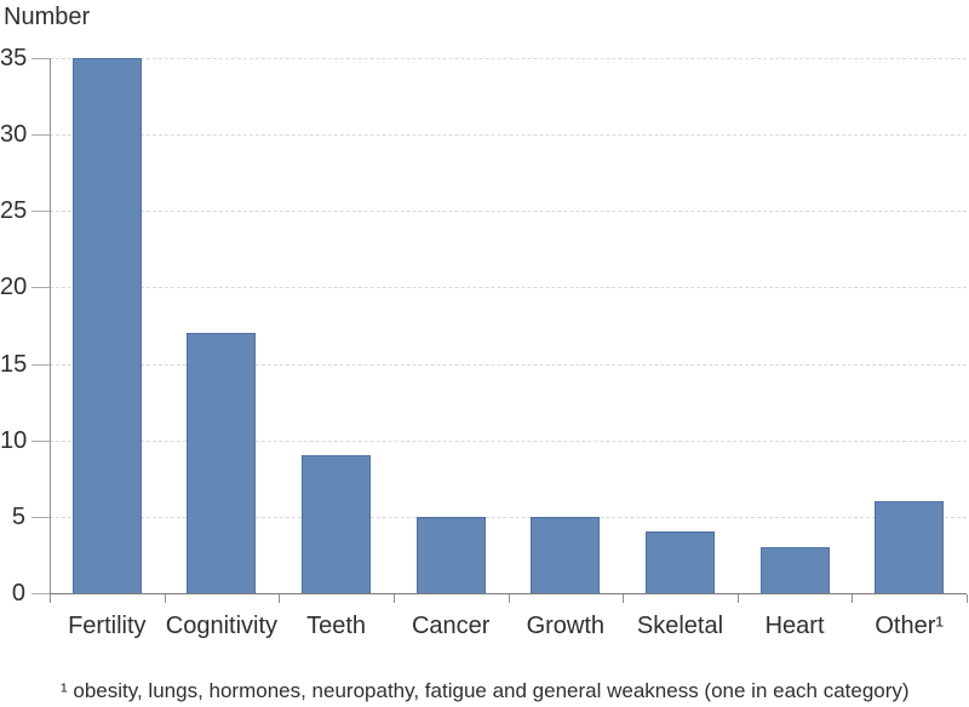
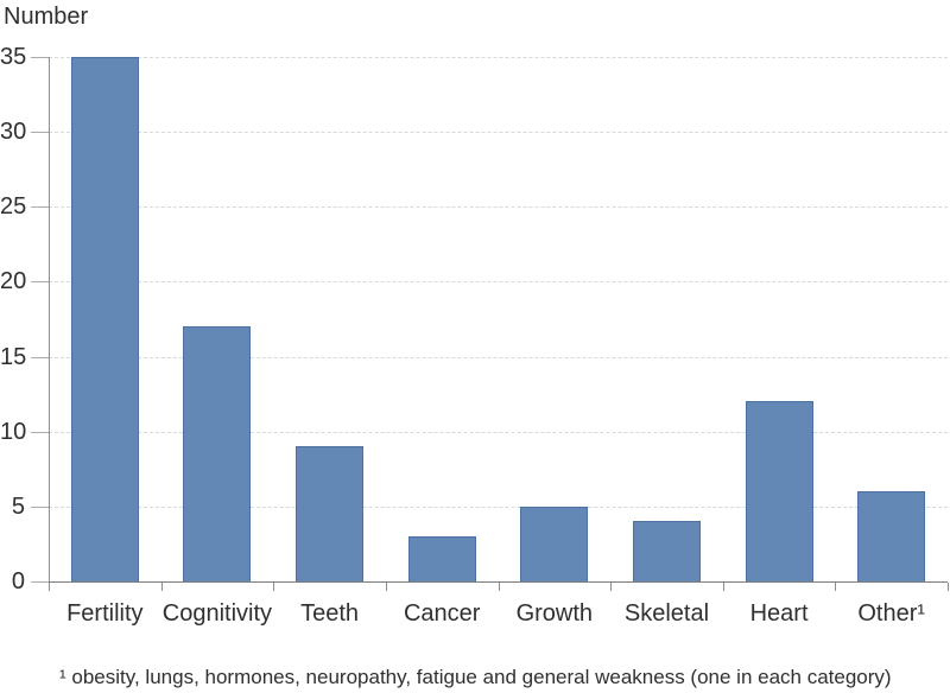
Cancer: 5 -> 3
Heart: 3 -> 12
